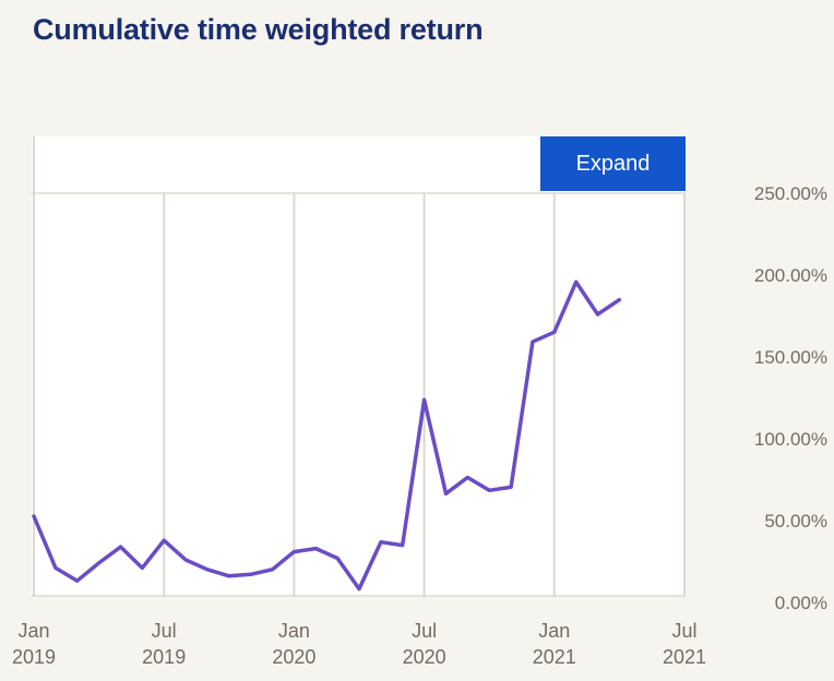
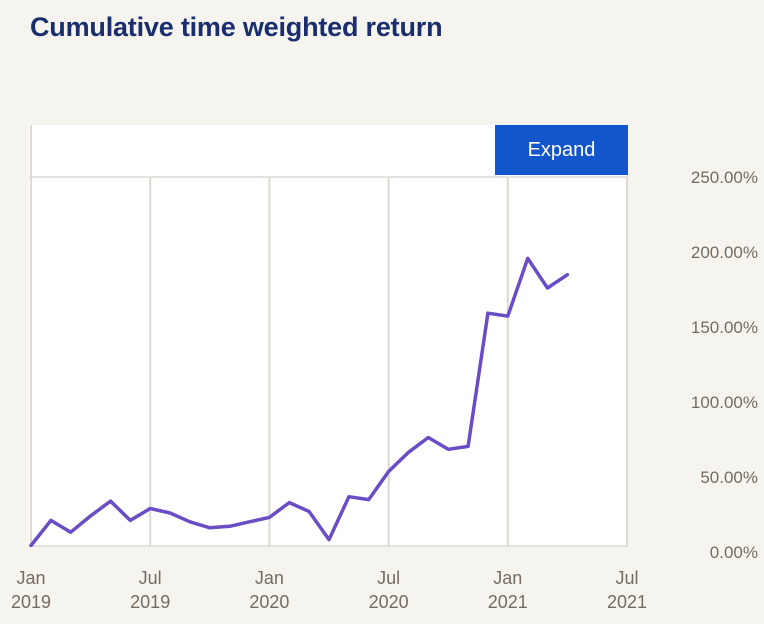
Jan 2019: 50% -> 1%
Jul 2019: 35% -> 26%
Jan 2020: 28% -> 20%
Jul 2020: 122% -> 51%
Jan 2021: 164% -> 156%
